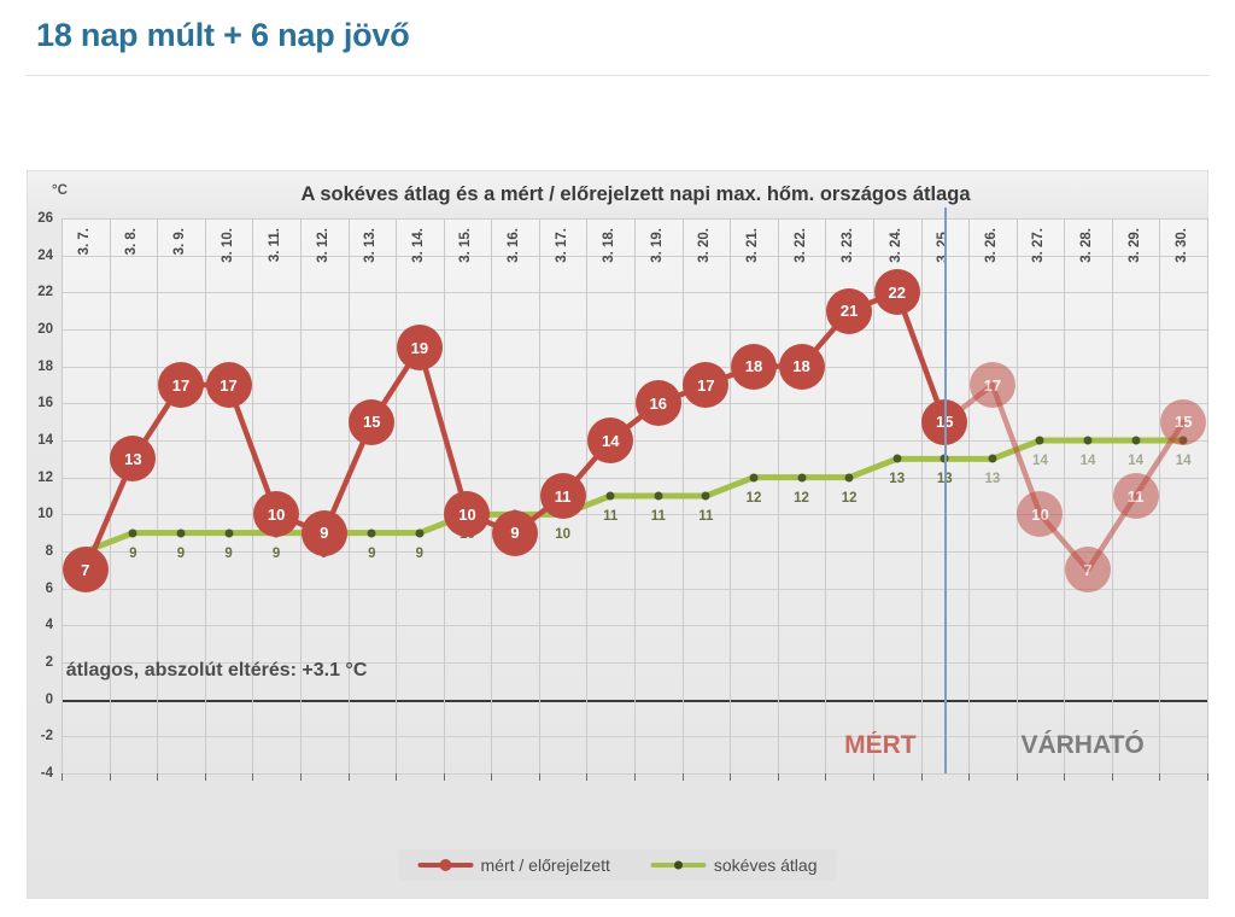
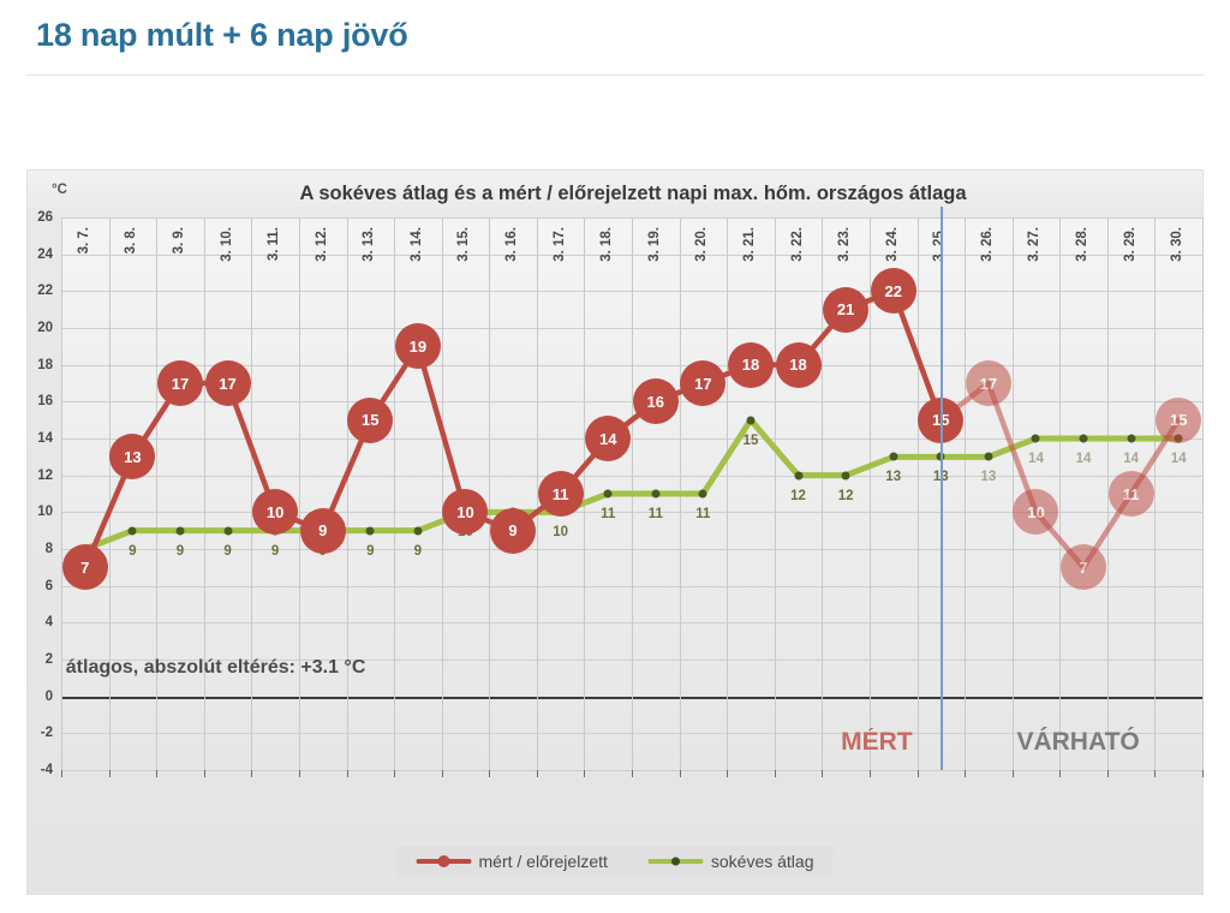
sokéves átlag/3. 21.: 12 -> 15
